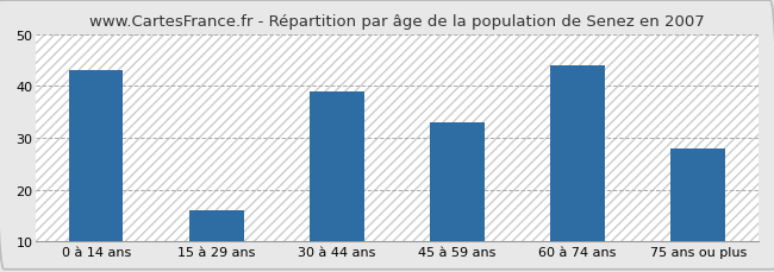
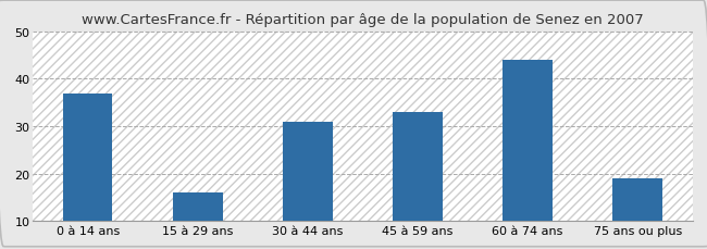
0 à 14 ans: 43 -> 37
30 à 44 ans: 39 -> 31
75 ans ou plus: 28 -> 19
